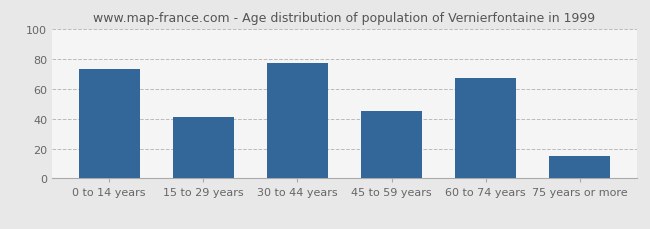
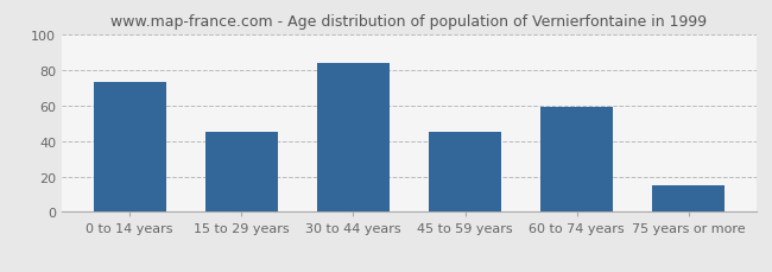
15 to 29 years: 41 -> 45
30 to 44 years: 77 -> 84
60 to 74 years: 67 -> 59
